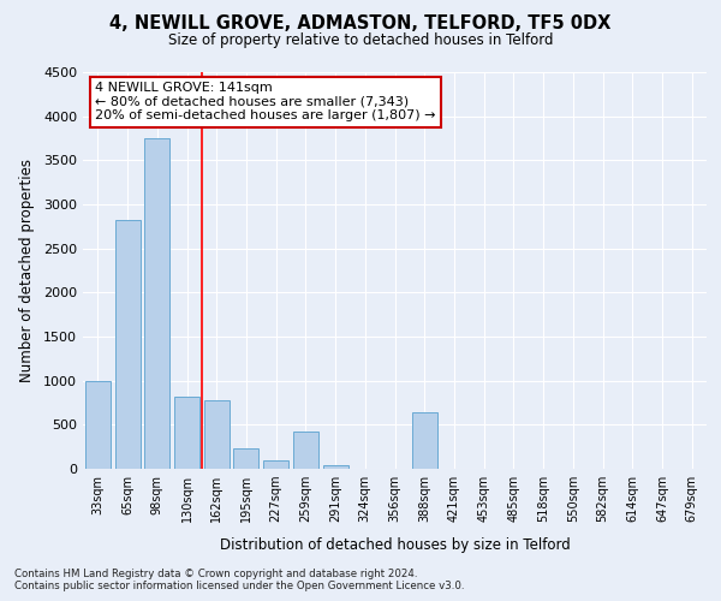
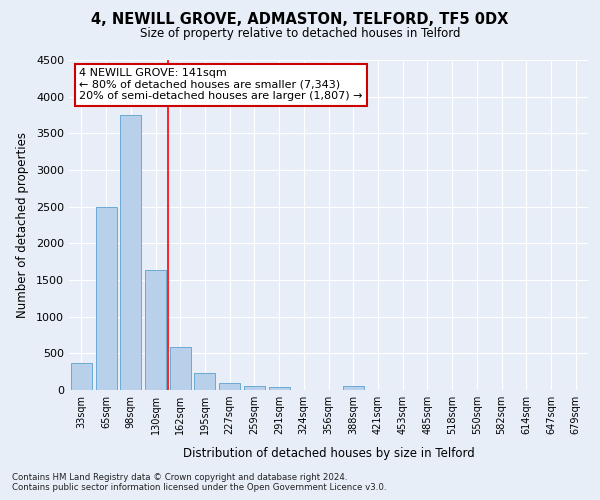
33sqm: 1000 -> 370
65sqm: 2820 -> 2500
130sqm: 820 -> 1640
162sqm: 780 -> 580
259sqm: 420 -> 60
388sqm: 640 -> 60
